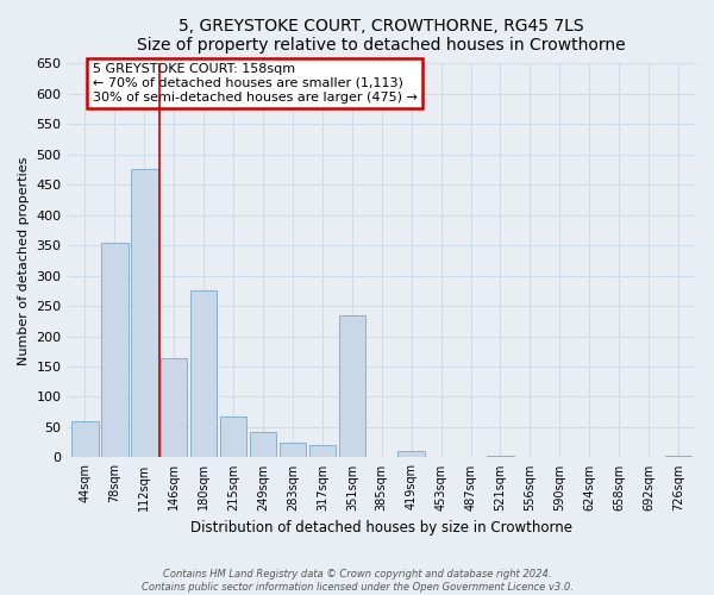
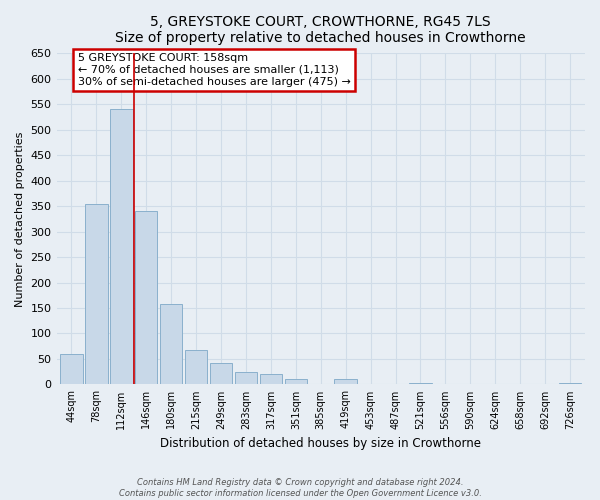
112sqm: 476 -> 540
146sqm: 164 -> 340
180sqm: 276 -> 158
351sqm: 234 -> 10
